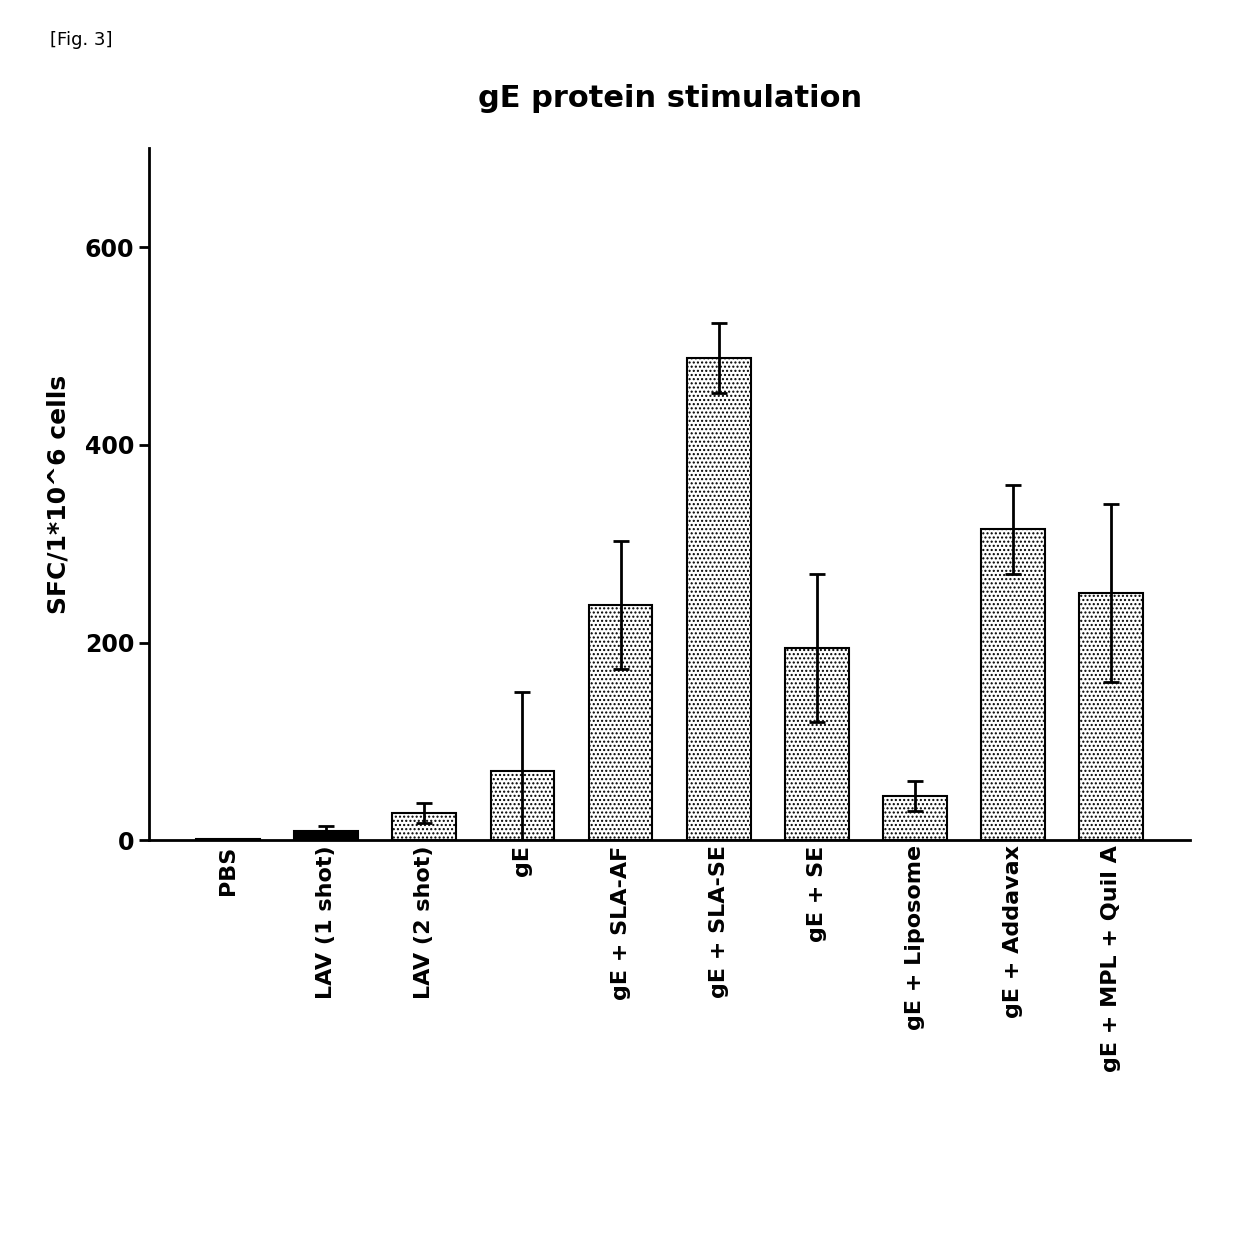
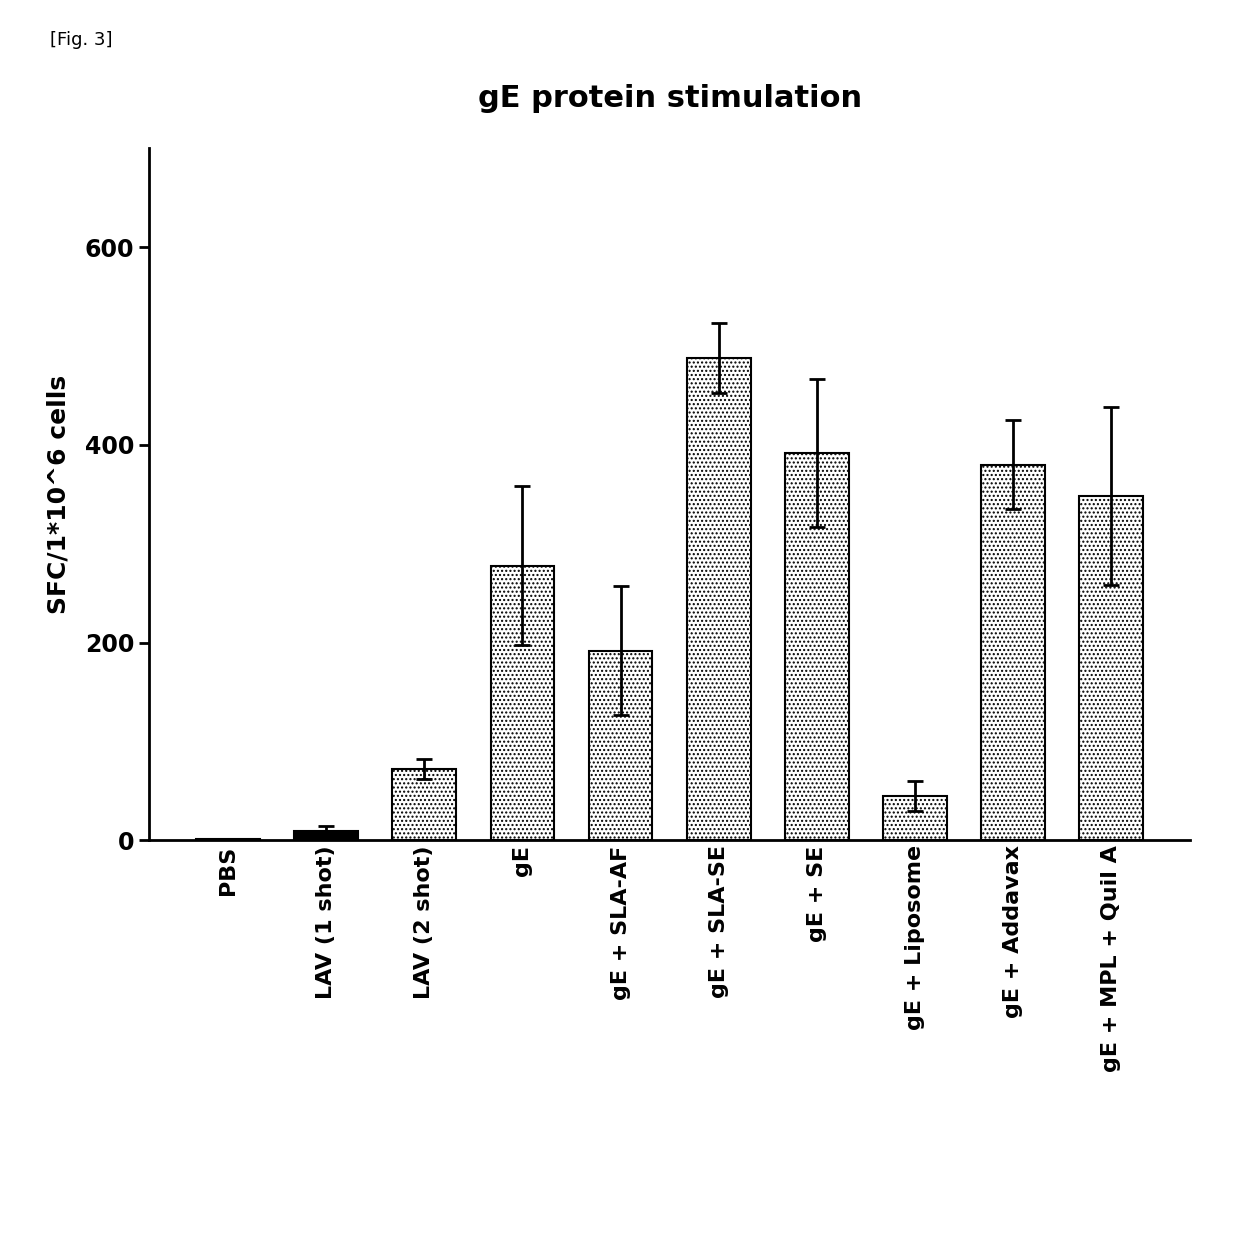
LAV (2 shot): 28 -> 72
gE: 70 -> 278
gE + SLA-AF: 238 -> 192
gE + SE: 195 -> 392
gE + Addavax: 315 -> 380
gE + MPL + Quil A: 250 -> 348
